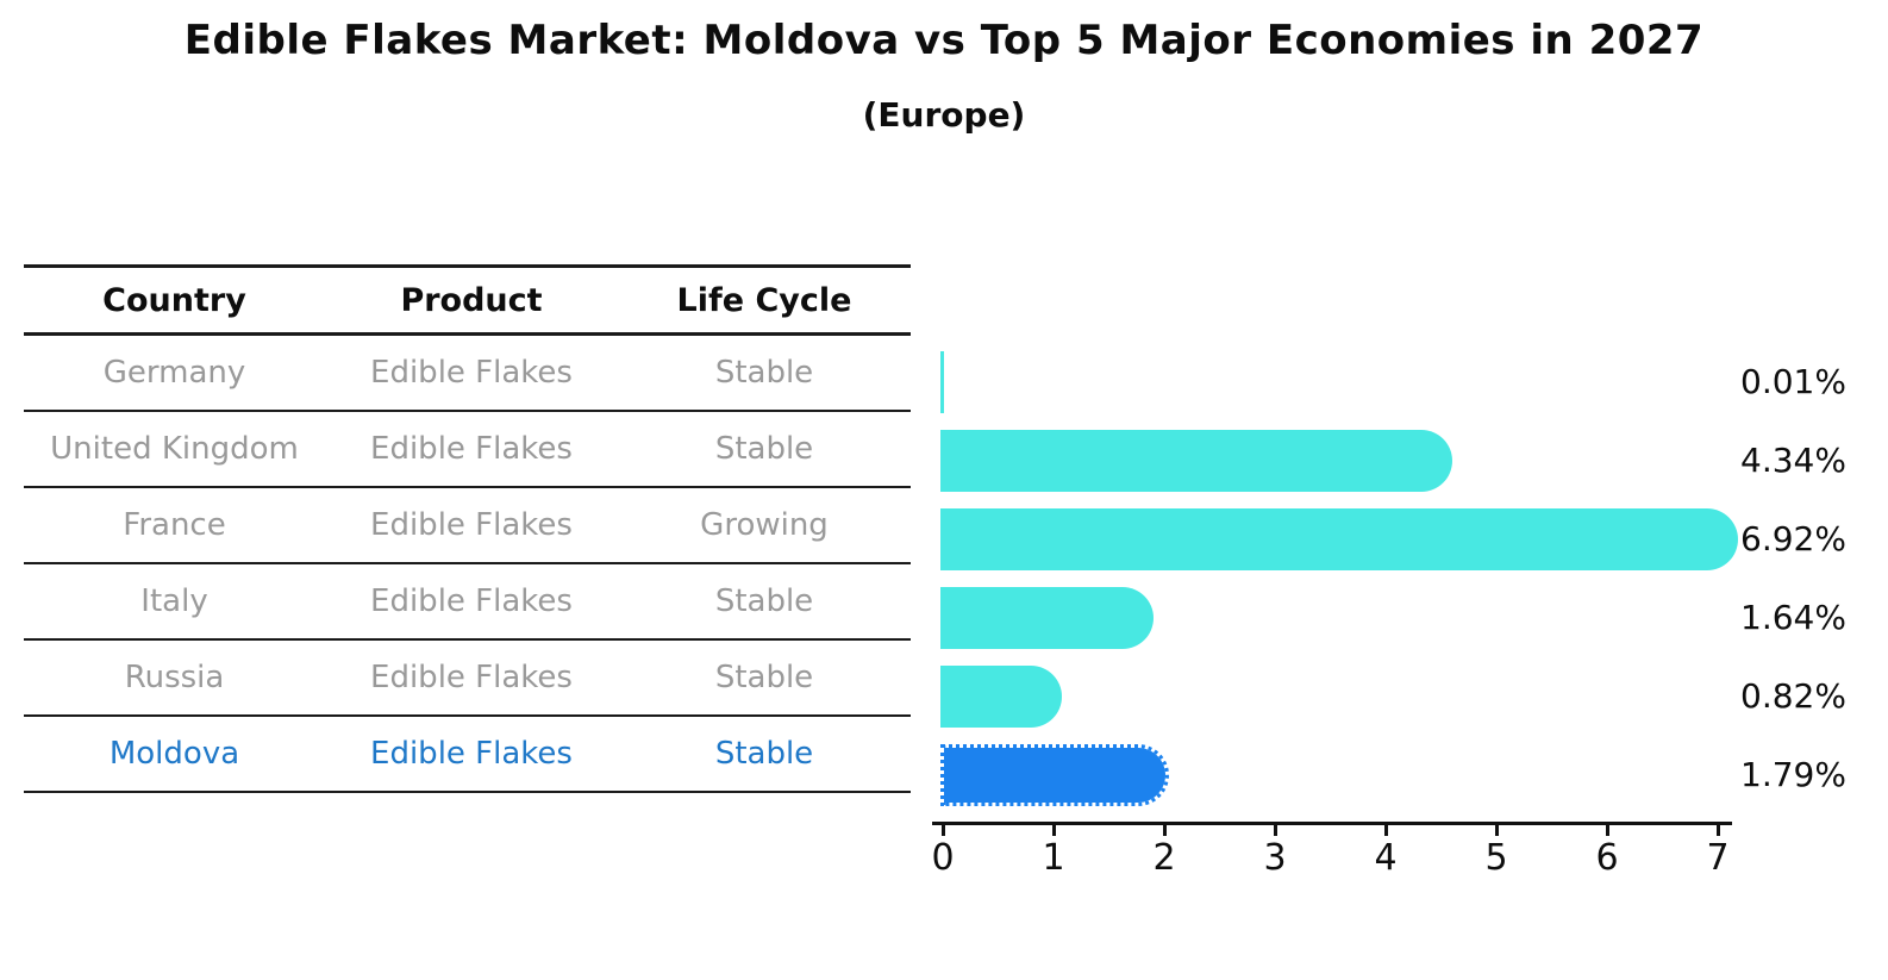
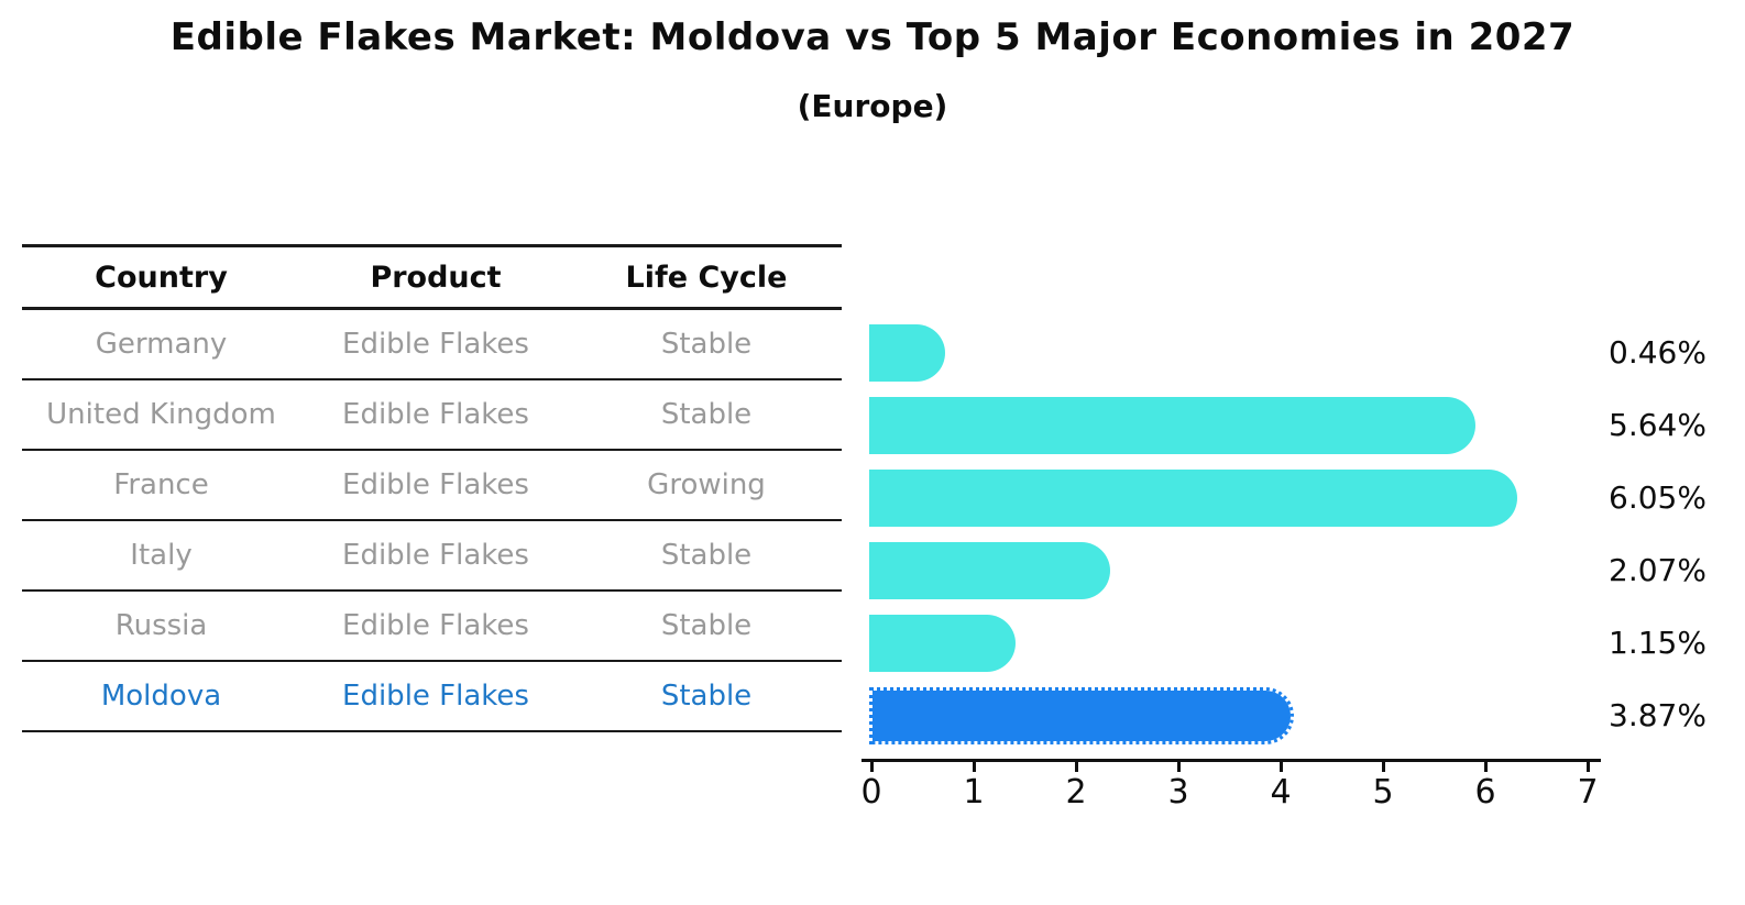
Germany: 0.01% -> 0.46%
United Kingdom: 4.34% -> 5.64%
France: 6.92% -> 6.05%
Italy: 1.64% -> 2.07%
Russia: 0.82% -> 1.15%
Moldova: 1.79% -> 3.87%
